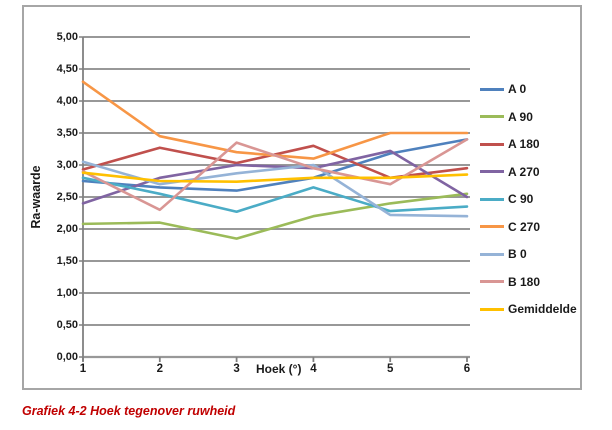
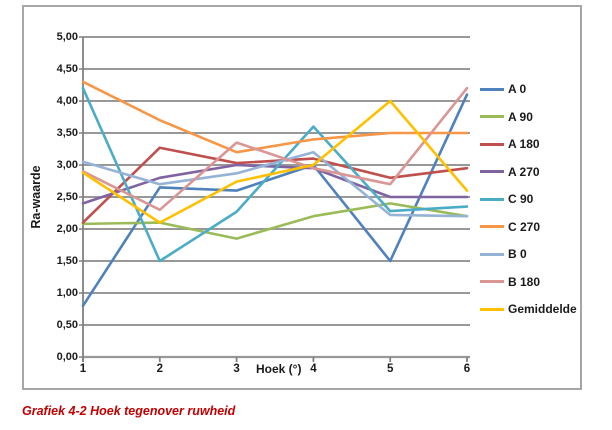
A 0/1: 2,8 -> 0,8
A 180/1: 2,9 -> 2,1
C 90/1: 2,8 -> 4,2
C 90/2: 2,5 -> 1,5
C 270/2: 3,5 -> 3,7
Gemiddelde/2: 2,8 -> 2,1
A 0/4: 2,8 -> 3,0
A 180/4: 3,3 -> 3,1
C 90/4: 2,6 -> 3,6
C 270/4: 3,1 -> 3,4
B 0/4: 3,0 -> 3,2
Gemiddelde/4: 2,8 -> 3,0
A 0/5: 3,2 -> 1,5
A 270/5: 3,2 -> 2,5
Gemiddelde/5: 2,8 -> 4,0
A 0/6: 3,4 -> 4,1
A 90/6: 2,5 -> 2,2
B 180/6: 3,4 -> 4,2
Gemiddelde/6: 2,9 -> 2,6
